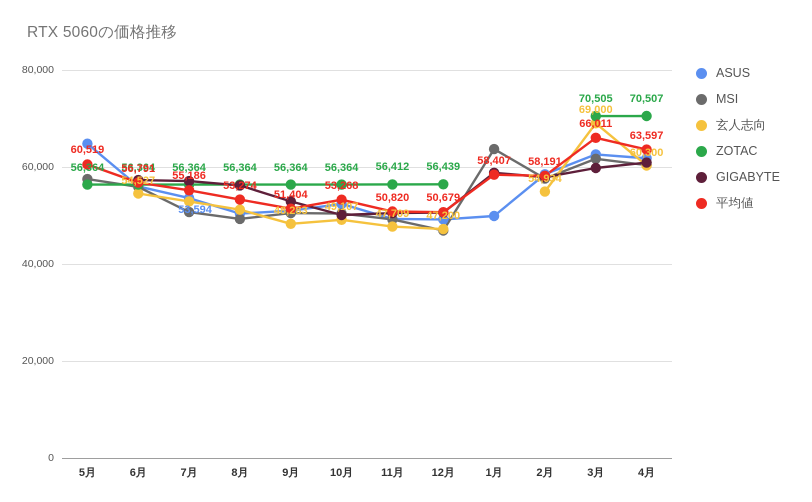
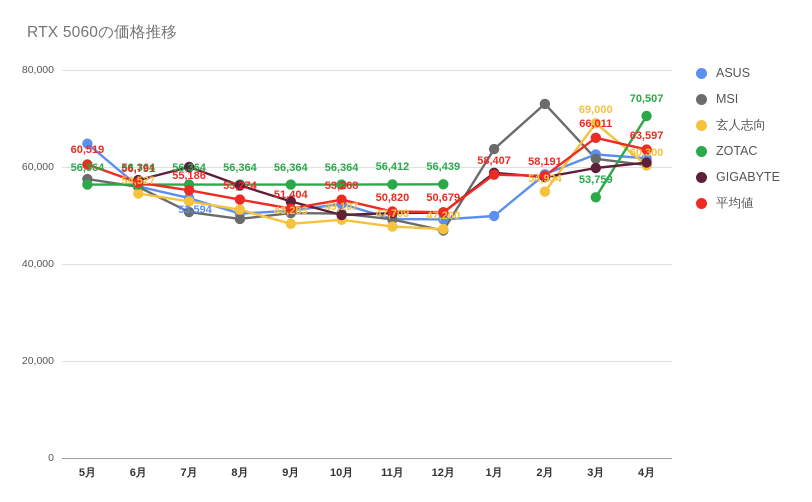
GIGABYTE/7月: 57000 -> 60000
MSI/2月: 58000 -> 73000
ZOTAC/3月: 70,505 -> 53,759
